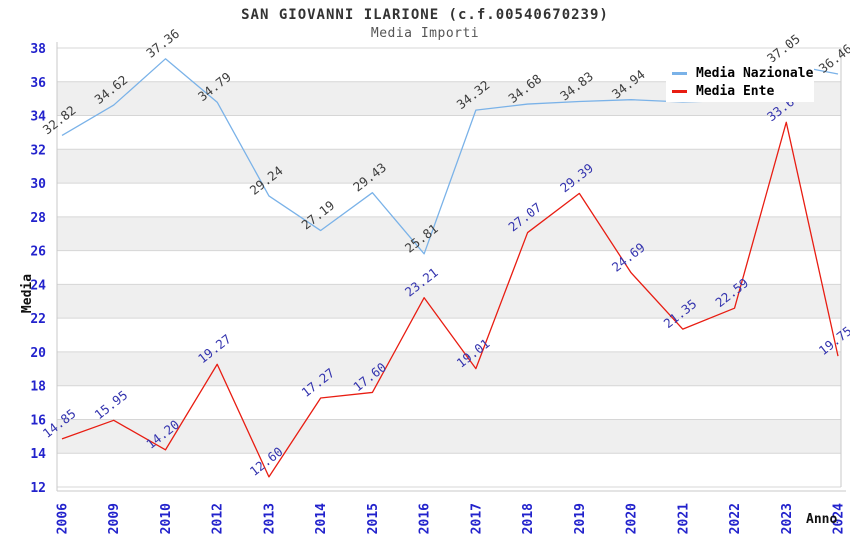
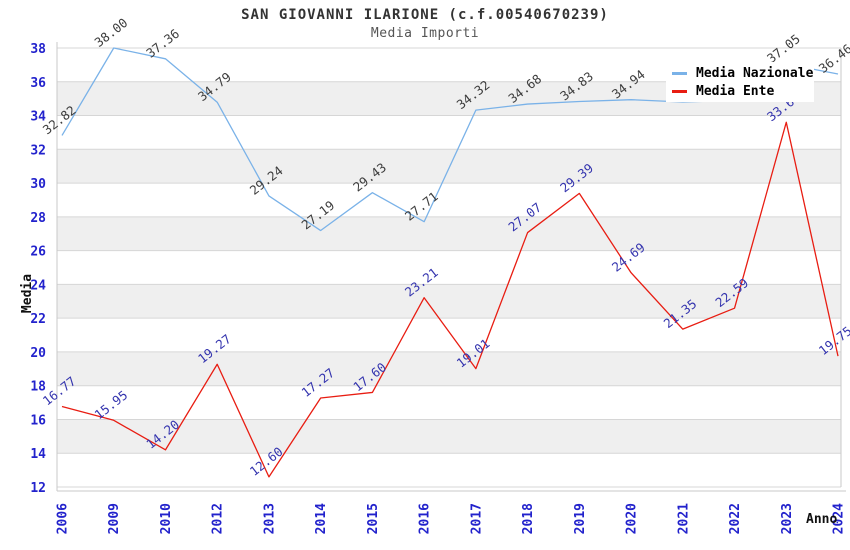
Media Ente/2006: 14.85 -> 16.77
Media Nazionale/2009: 34.62 -> 38.00
Media Nazionale/2016: 25.81 -> 27.71
